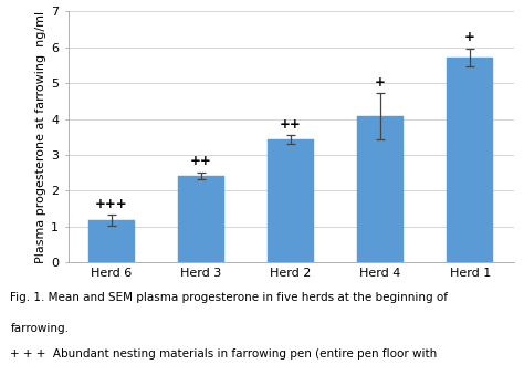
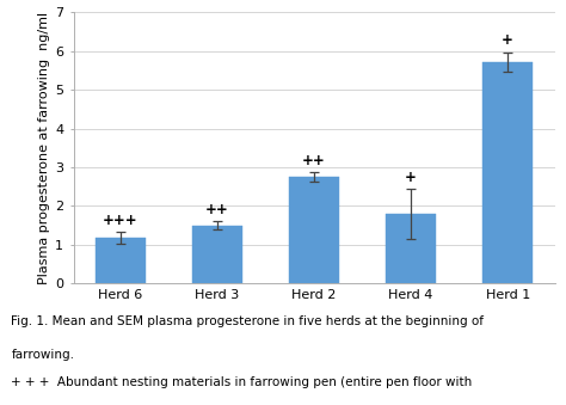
Herd 3: 2.42 -> 1.50
Herd 2: 3.42 -> 2.75
Herd 4: 4.08 -> 1.80
